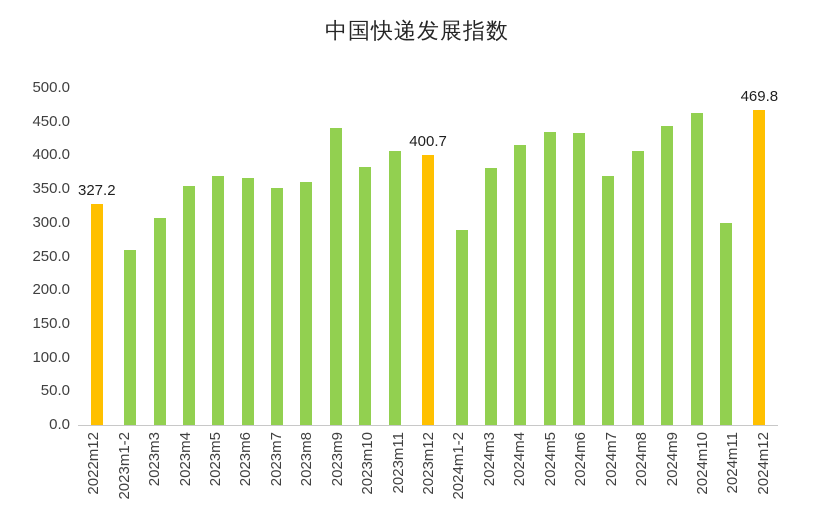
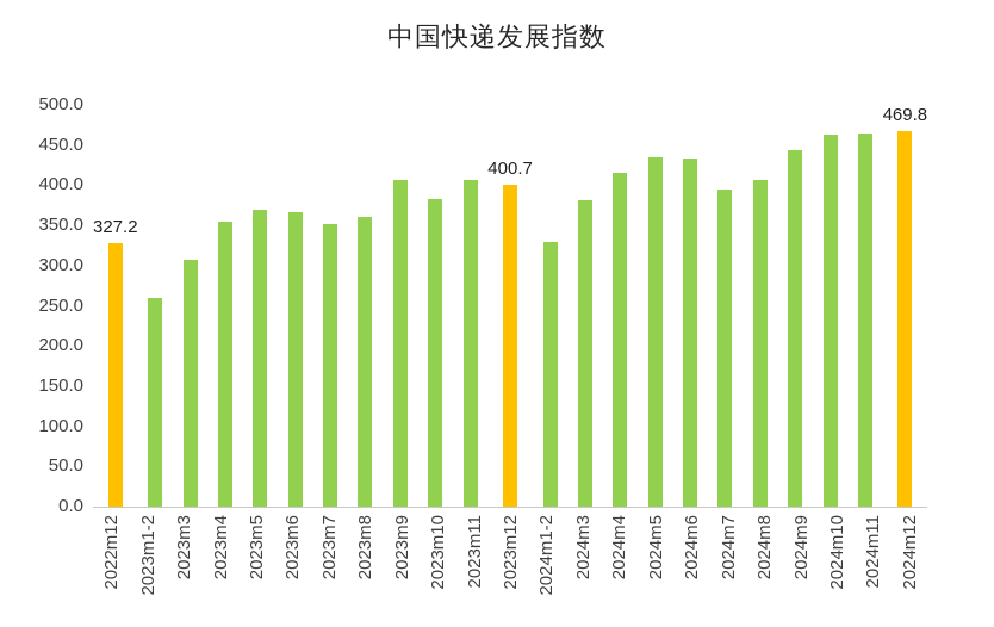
2023m9: 440 -> 410
2024m1-2: 290 -> 330
2024m7: 370 -> 390
2024m11: 300 -> 460
